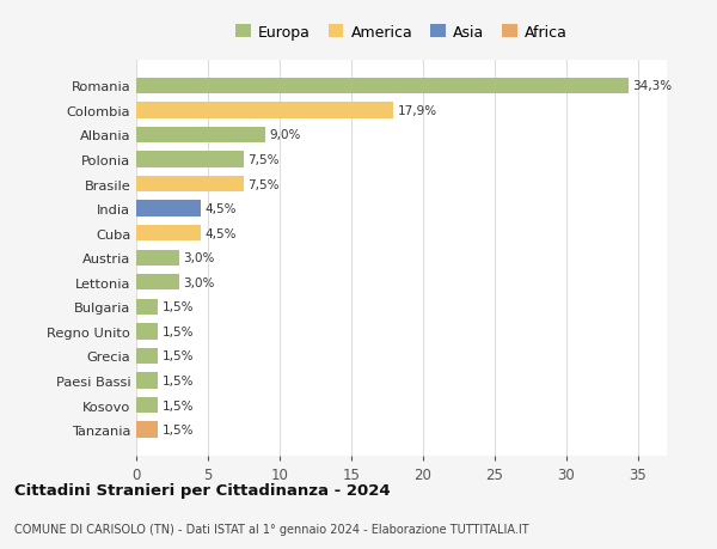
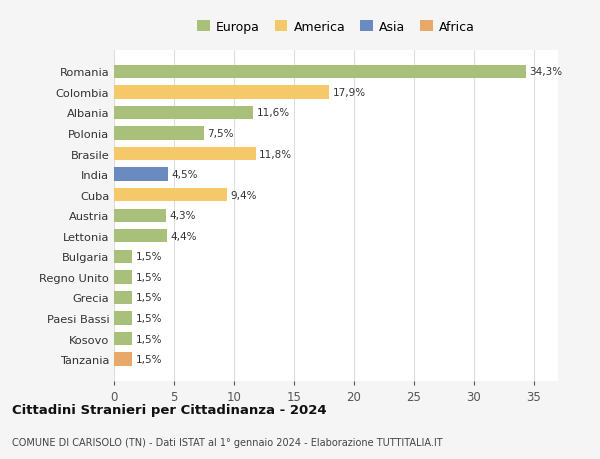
Albania: 9,0% -> 11,6%
Brasile: 7,5% -> 11,8%
Cuba: 4,5% -> 9,4%
Austria: 3,0% -> 4,3%
Lettonia: 3,0% -> 4,4%
